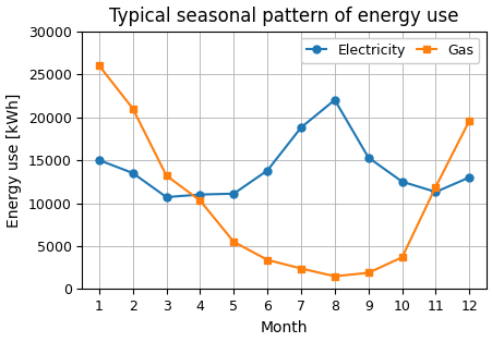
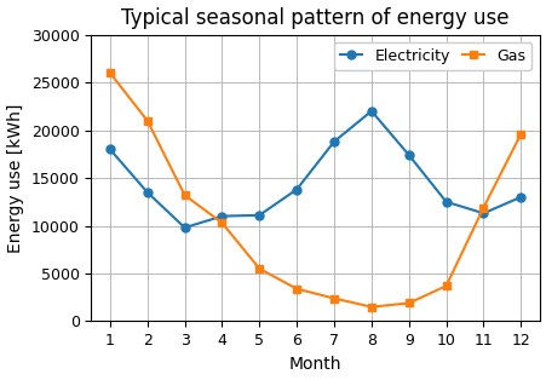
Electricity/1: 15000 -> 18000
Electricity/3: 10700 -> 9800
Electricity/9: 15300 -> 17400
